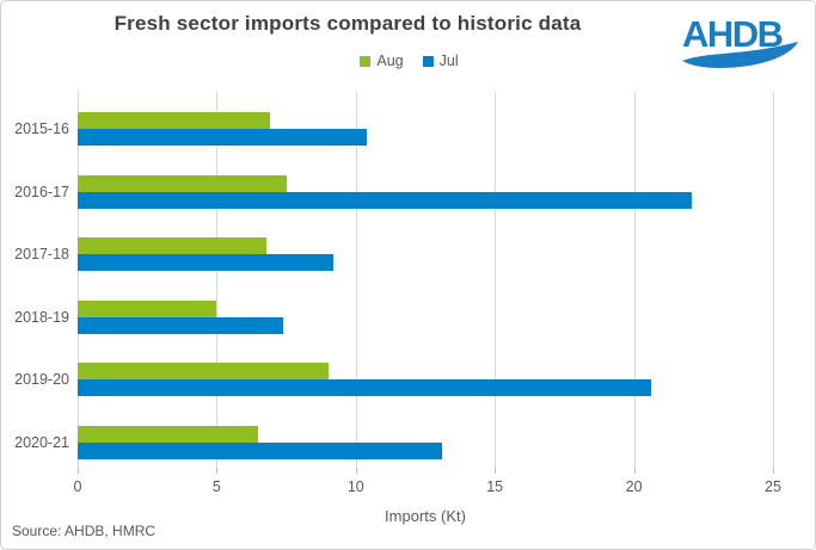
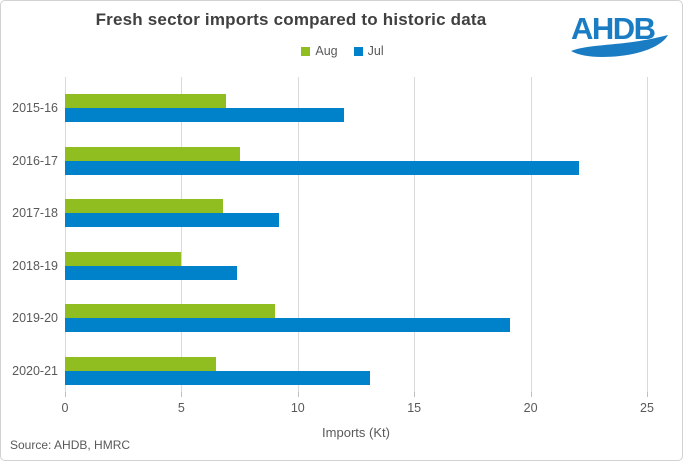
Jul/2015-16: 10.4 -> 12.0
Jul/2019-20: 20.6 -> 19.1
